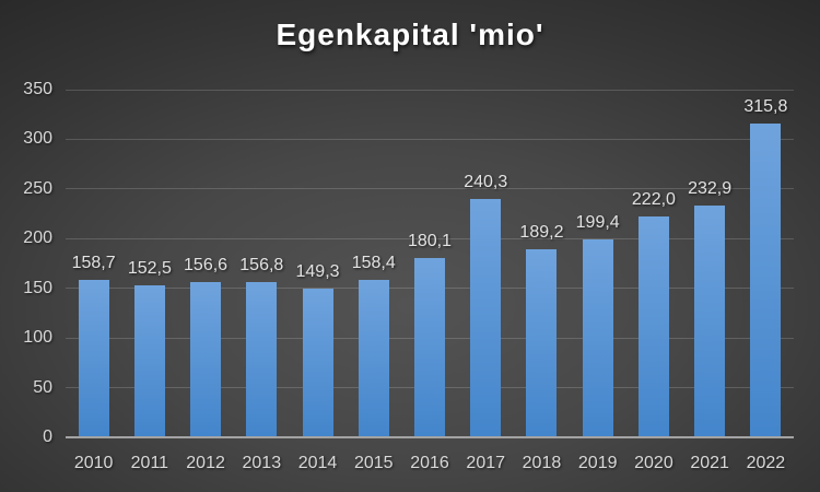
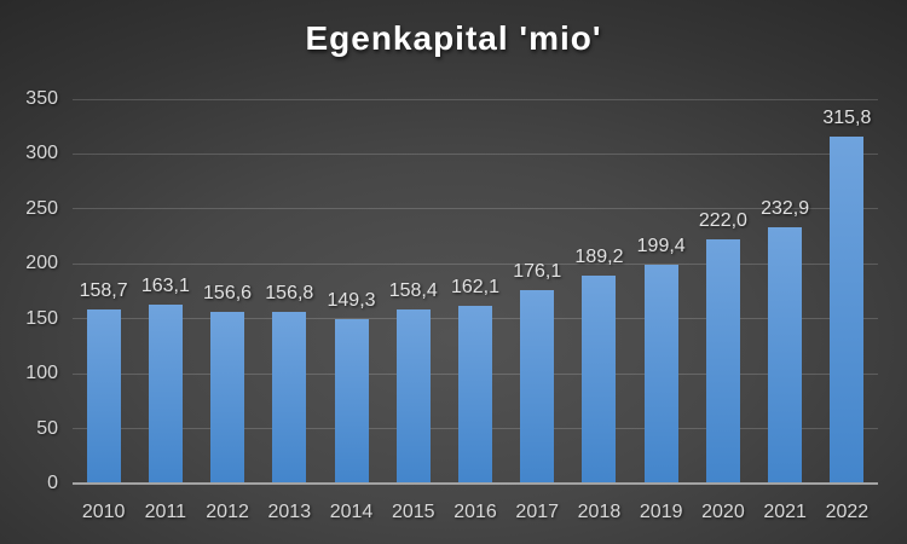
2011: 152,5 -> 163,1
2016: 180,1 -> 162,1
2017: 240,3 -> 176,1
